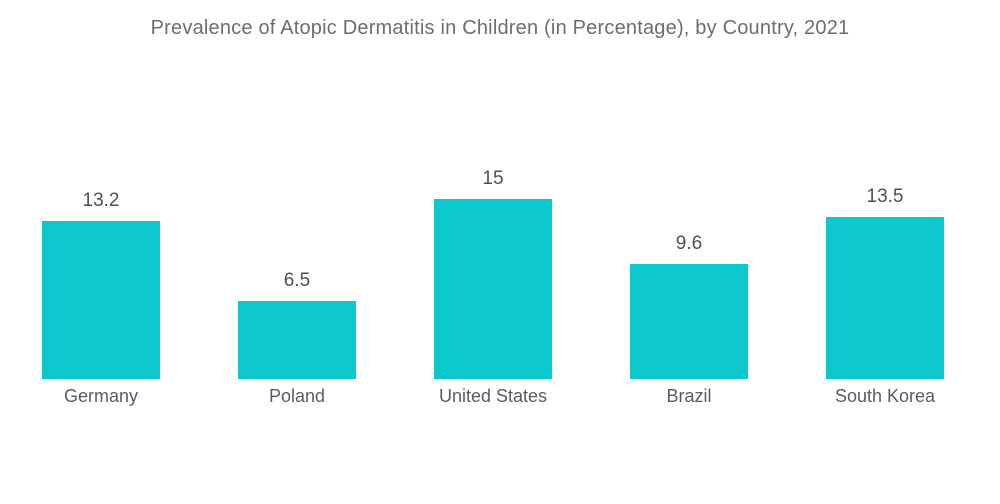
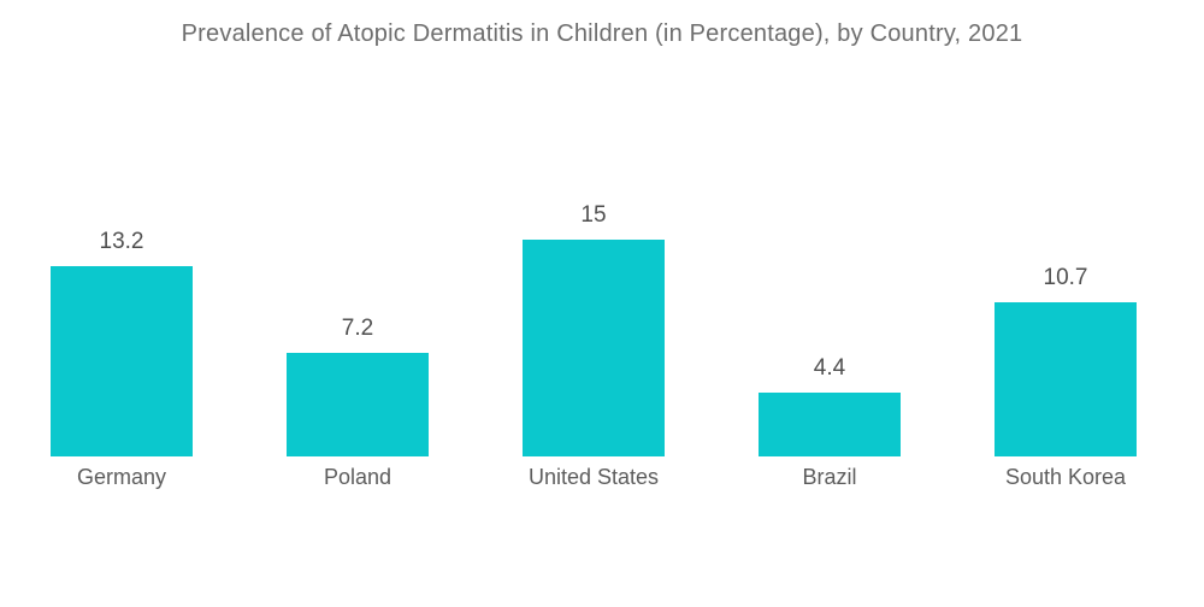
Poland: 6.5 -> 7.2
Brazil: 9.6 -> 4.4
South Korea: 13.5 -> 10.7
